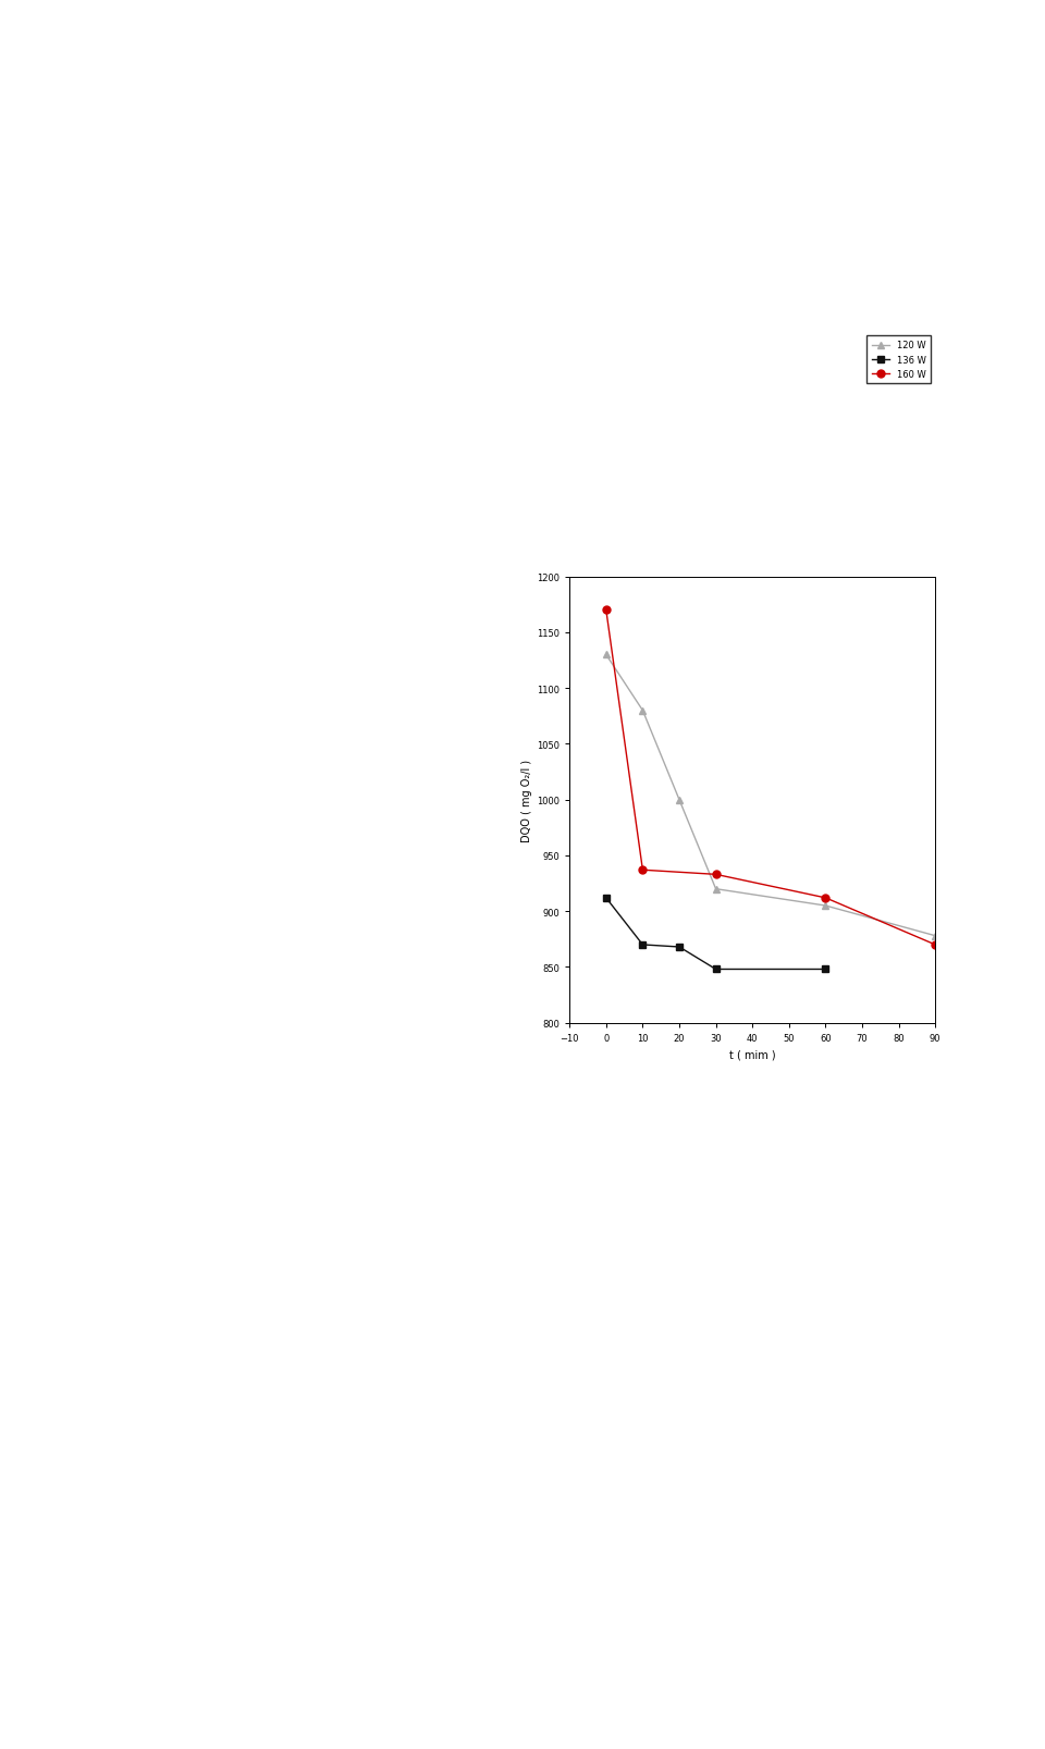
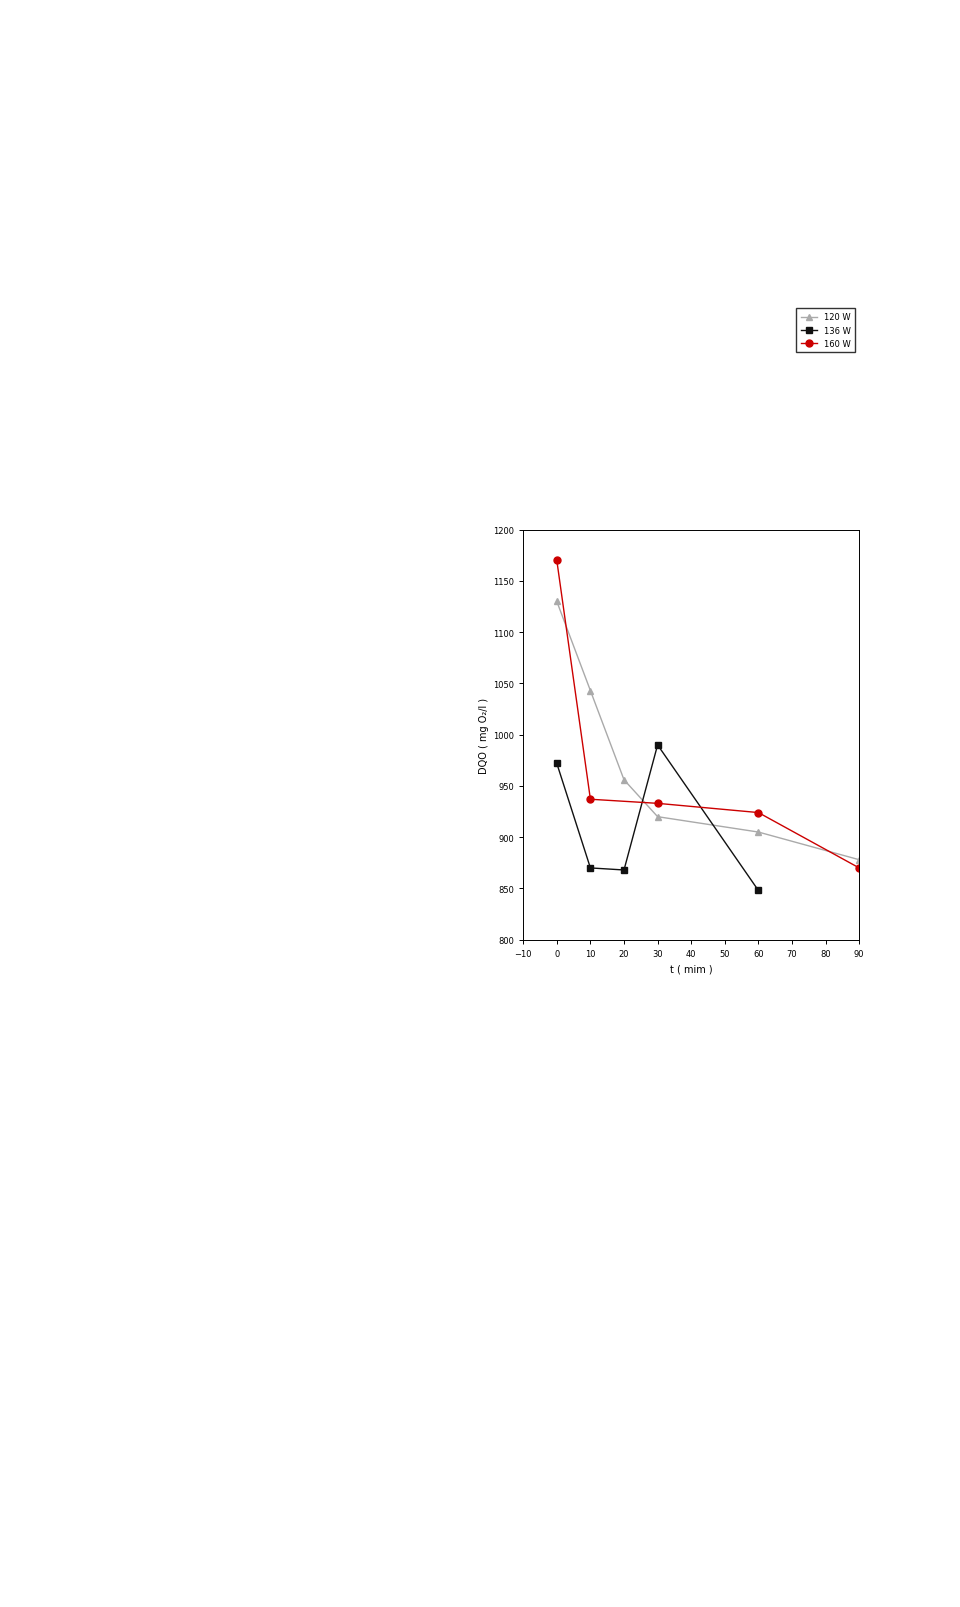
136 W/0: 912 -> 972
120 W/10: 1080 -> 1043
120 W/20: 1000 -> 956
136 W/30: 848 -> 990
160 W/60: 912 -> 924
